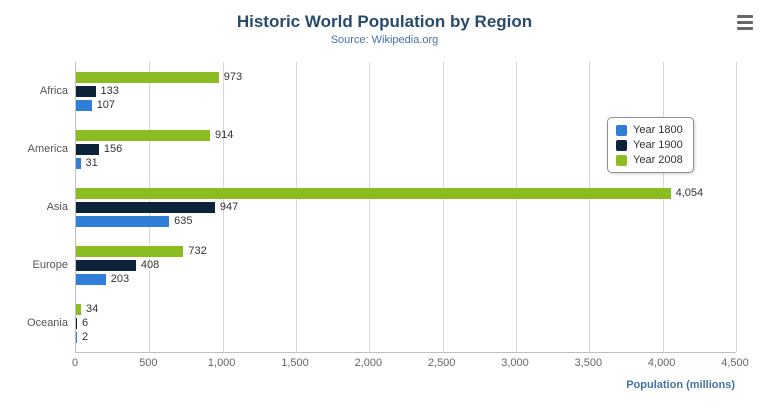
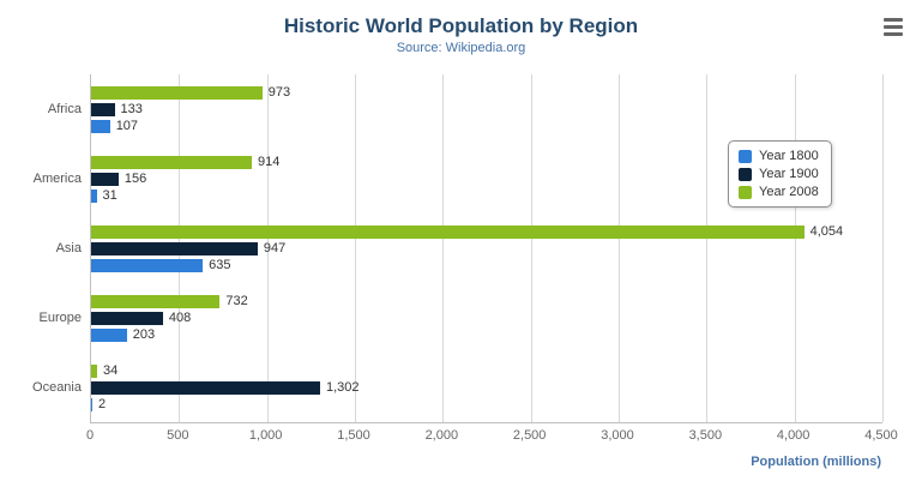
Year 1900/Oceania: 6 -> 1,302
